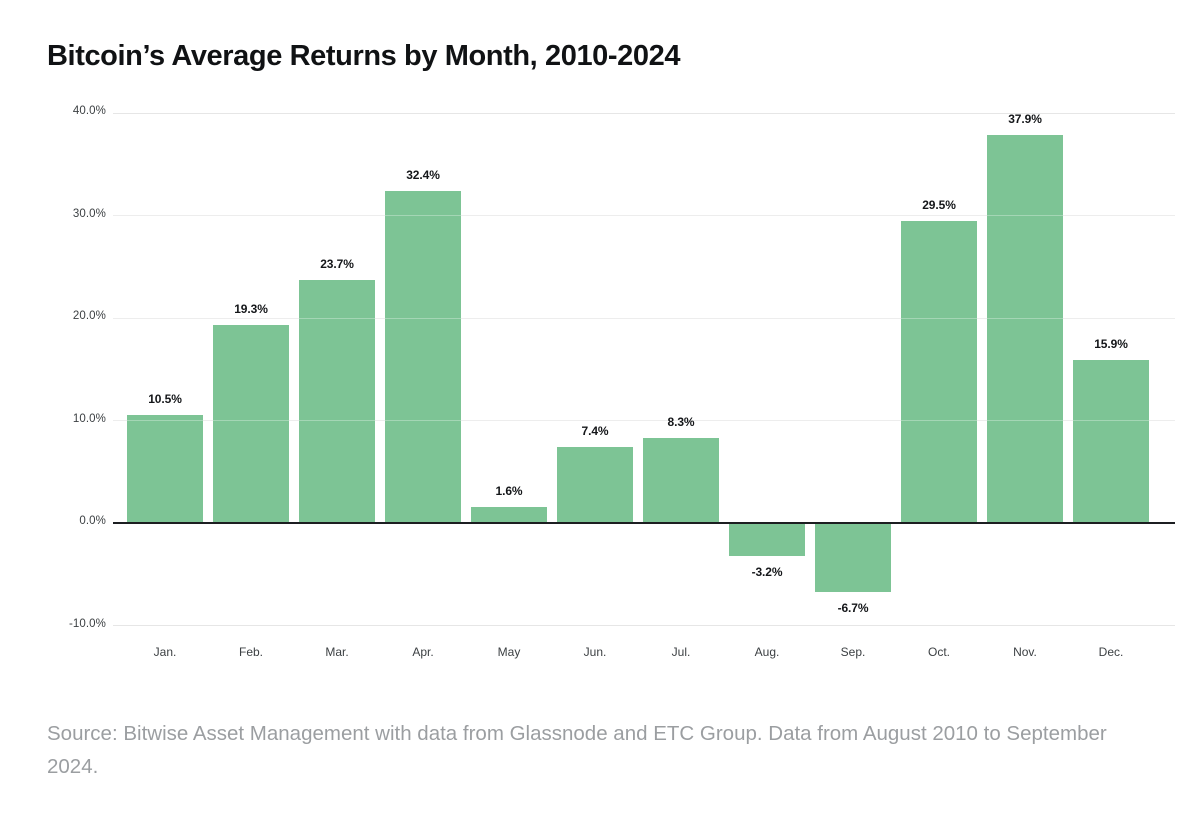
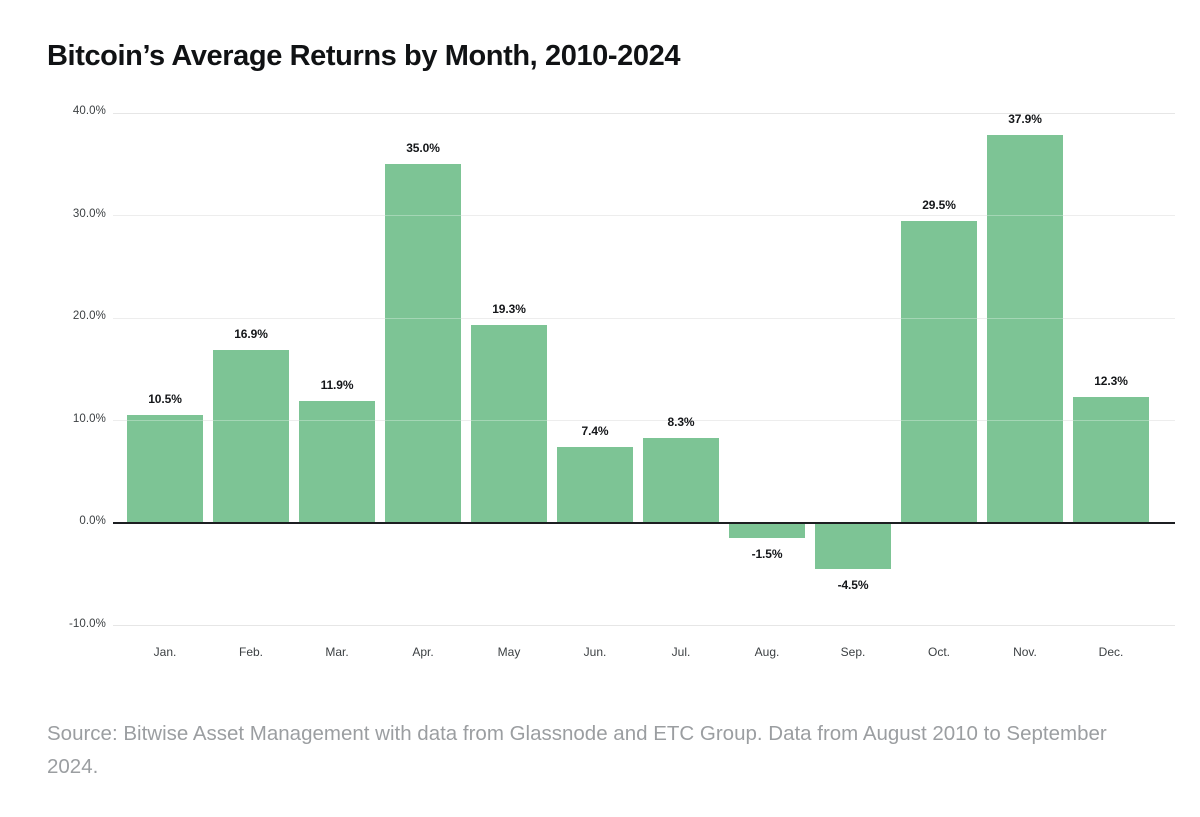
Feb.: 19.3% -> 16.9%
Mar.: 23.7% -> 11.9%
Apr.: 32.4% -> 35.0%
May: 1.6% -> 19.3%
Aug.: -3.2% -> -1.5%
Sep.: -6.7% -> -4.5%
Dec.: 15.9% -> 12.3%
